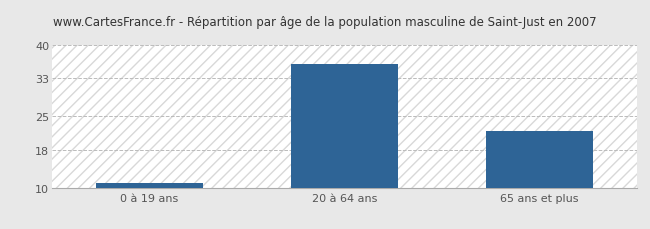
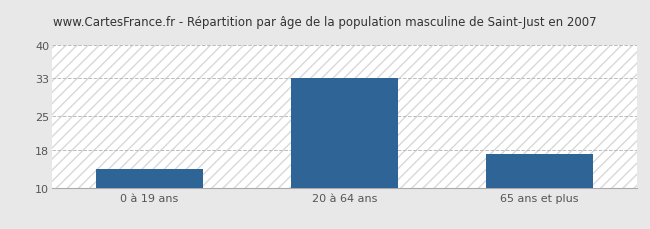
0 à 19 ans: 11 -> 14
20 à 64 ans: 36 -> 33
65 ans et plus: 22 -> 17
